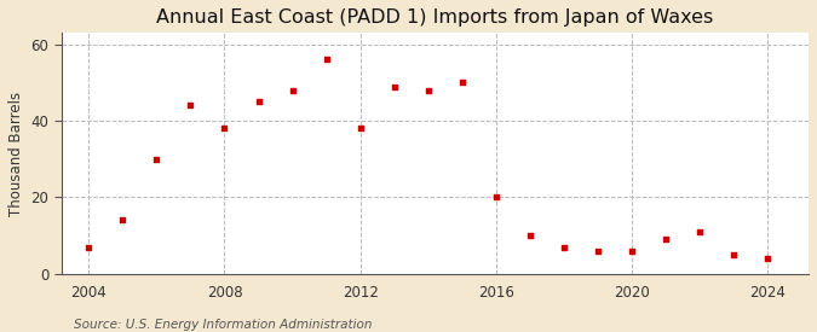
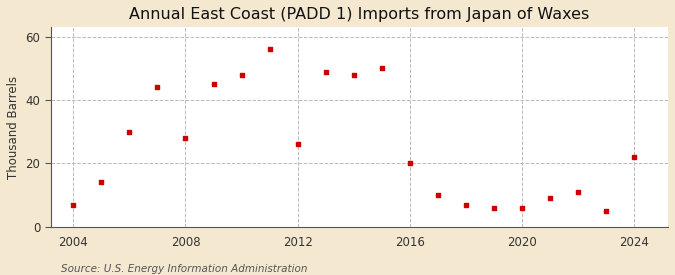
2008: 38 -> 28
2012: 38 -> 26
2024: 4 -> 22
